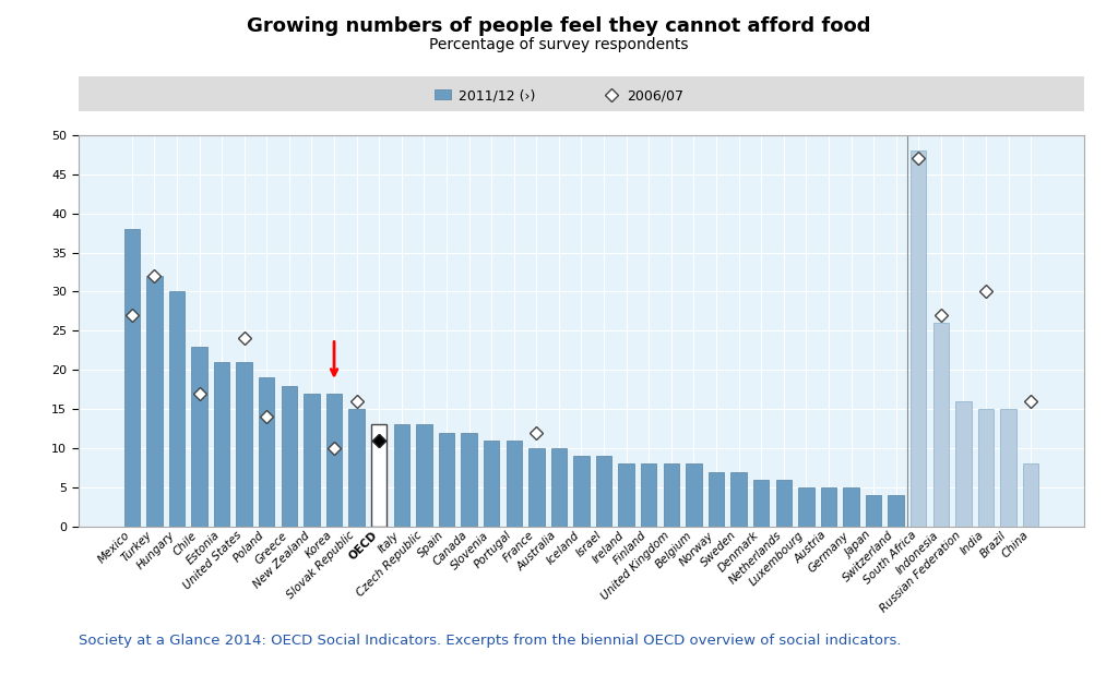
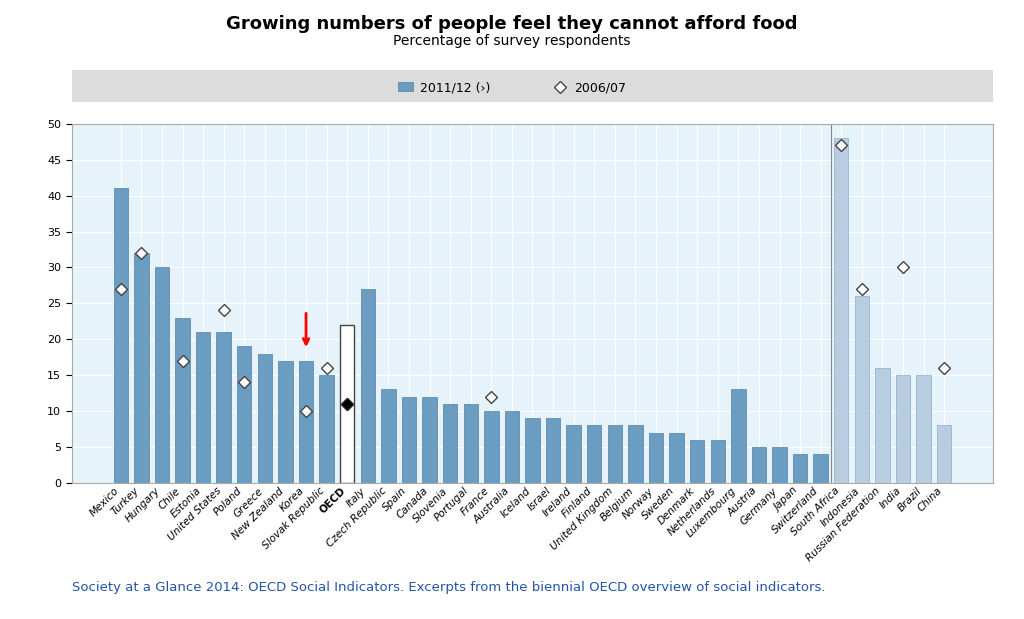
Mexico: 38 -> 41
OECD: 13 -> 22
Italy: 13 -> 27
Luxembourg: 5 -> 13
